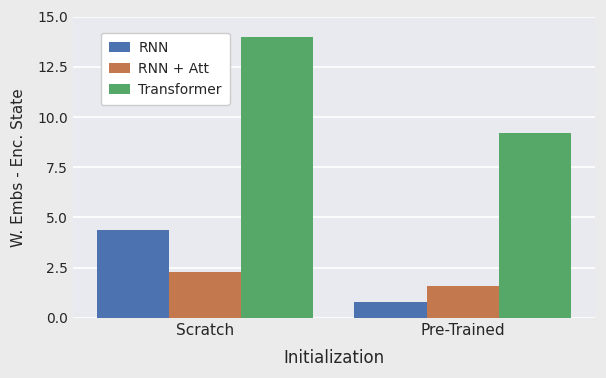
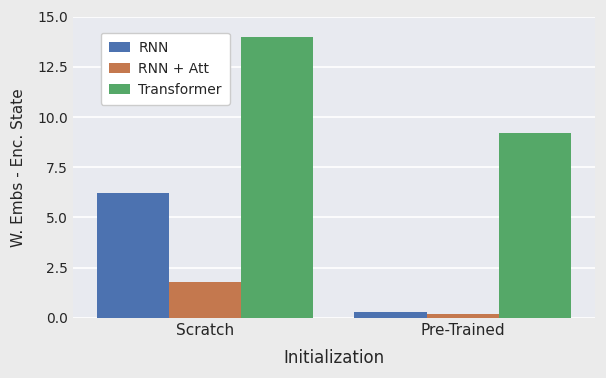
RNN/Scratch: 4.4 -> 6.2
RNN + Att/Scratch: 2.3 -> 1.8
RNN/Pre-Trained: 0.8 -> 0.3
RNN + Att/Pre-Trained: 1.6 -> 0.2
